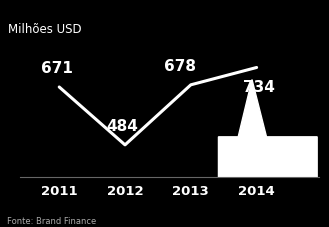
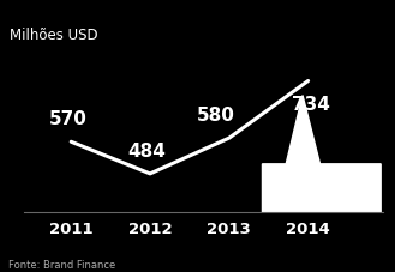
2011: 671 -> 570
2013: 678 -> 580
